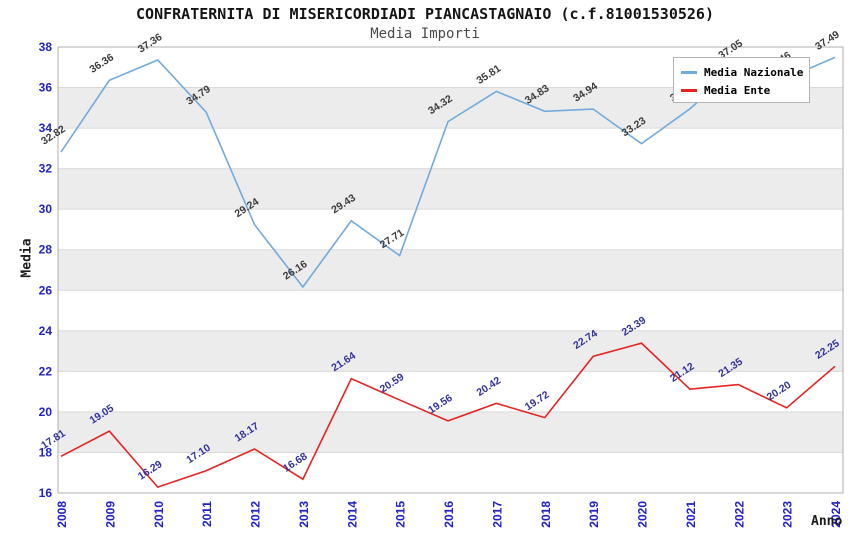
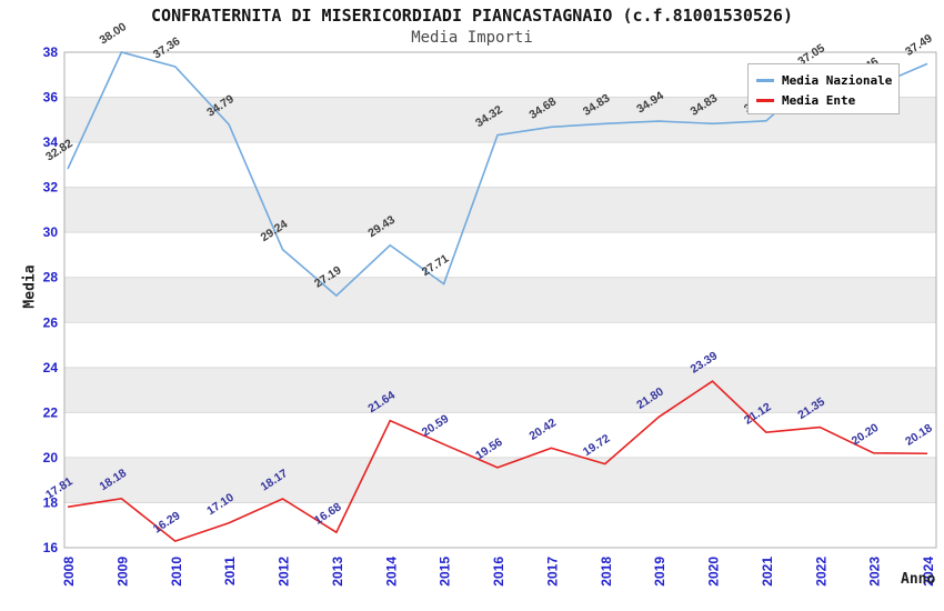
Media Nazionale/2009: 36.36 -> 38.00
Media Ente/2009: 19.05 -> 18.18
Media Nazionale/2013: 26.16 -> 27.19
Media Nazionale/2017: 35.81 -> 34.68
Media Ente/2019: 22.74 -> 21.80
Media Nazionale/2020: 33.23 -> 34.83
Media Ente/2024: 22.25 -> 20.18
